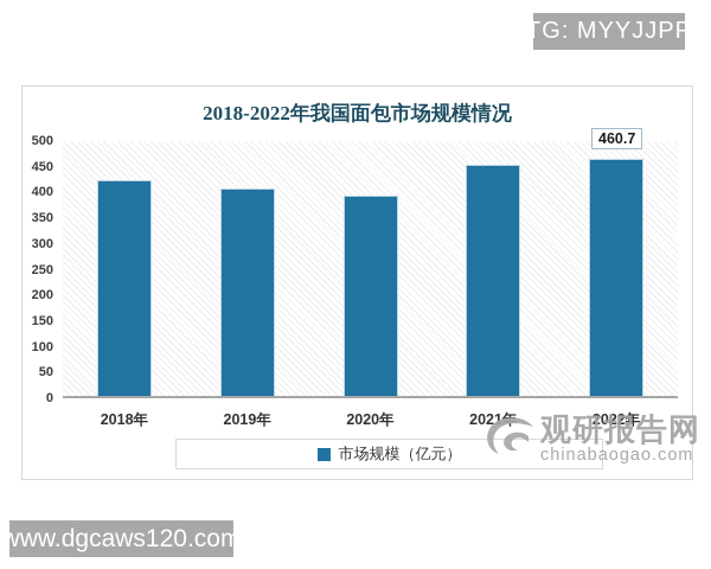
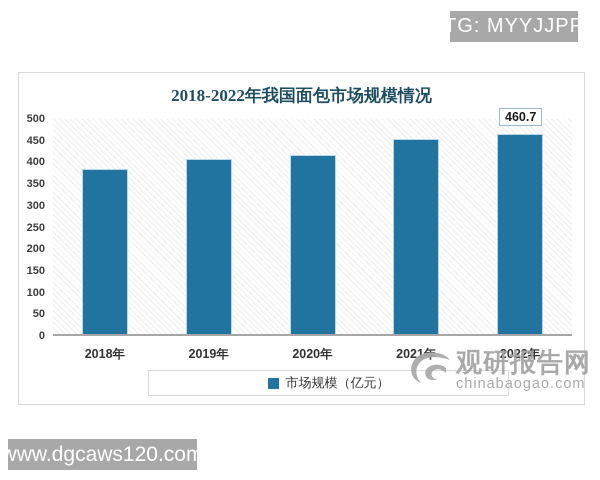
2018年: 420 -> 380
2020年: 390 -> 410
